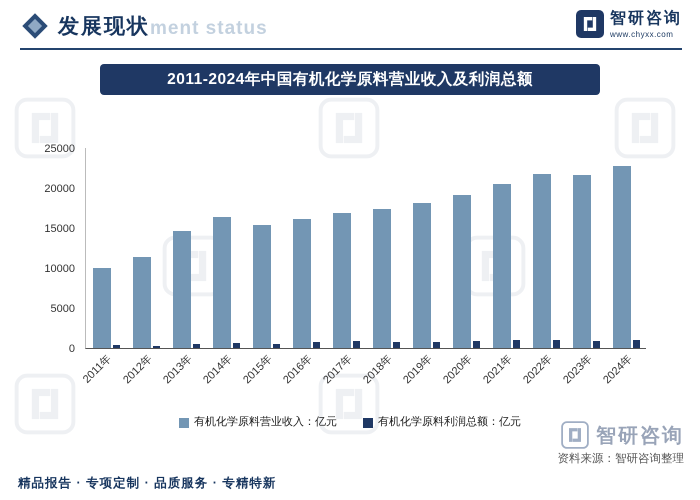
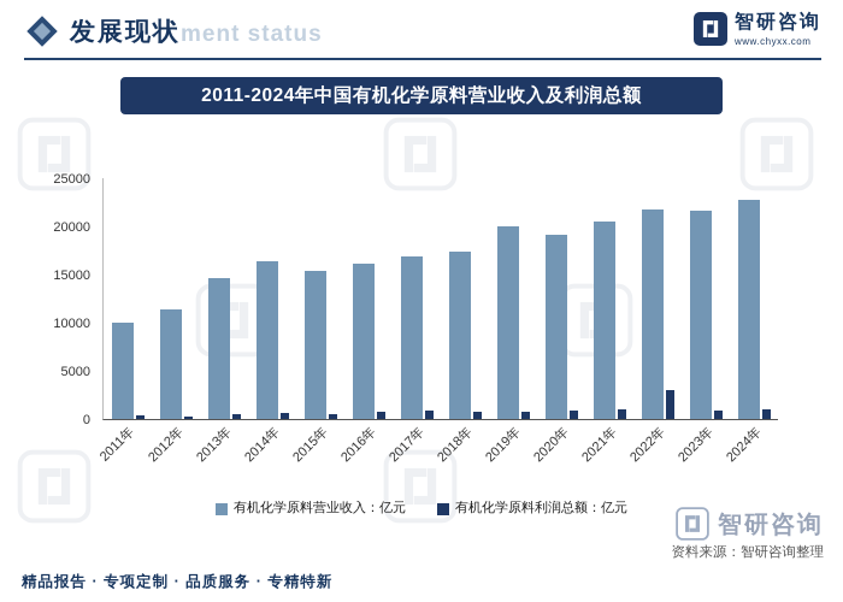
有机化学原料营业收入：亿元/2019年: 18000 -> 20000
有机化学原料利润总额：亿元/2022年: 1000 -> 3000
